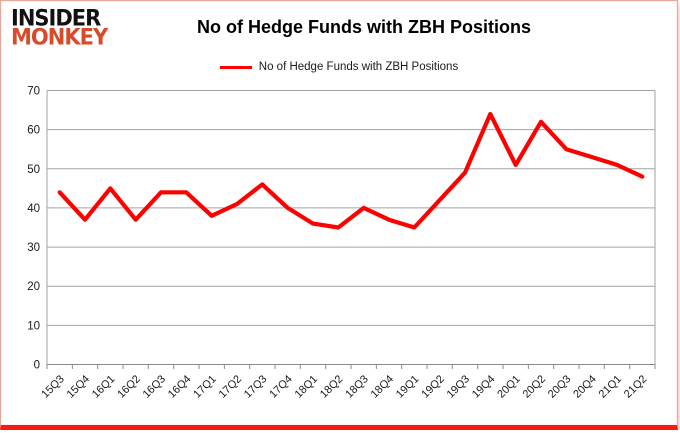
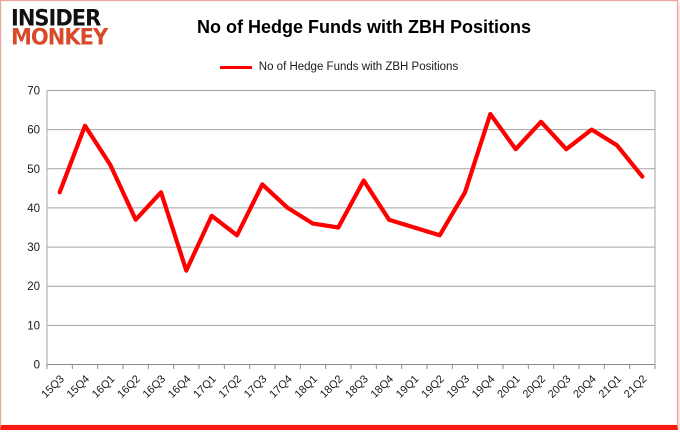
15Q4: 37 -> 61
16Q1: 45 -> 51
16Q4: 44 -> 24
17Q2: 41 -> 33
18Q3: 40 -> 47
19Q2: 42 -> 33
19Q3: 49 -> 44
20Q1: 51 -> 55
20Q4: 53 -> 60
21Q1: 51 -> 56
